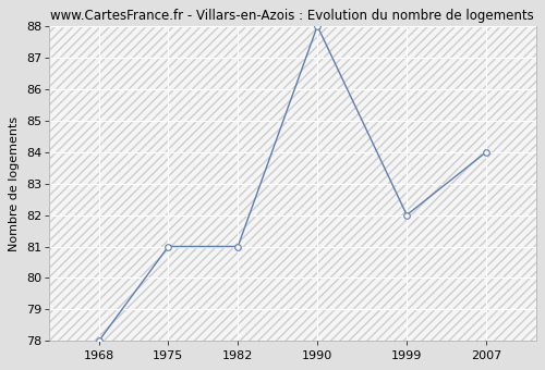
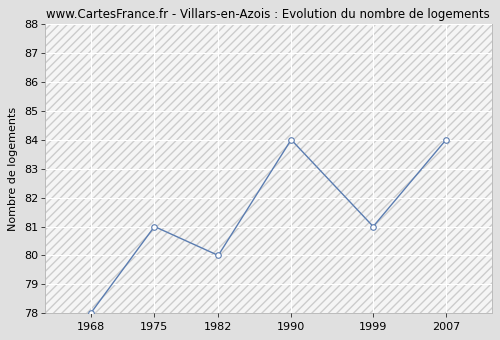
1982: 81 -> 80
1990: 88 -> 84
1999: 82 -> 81
